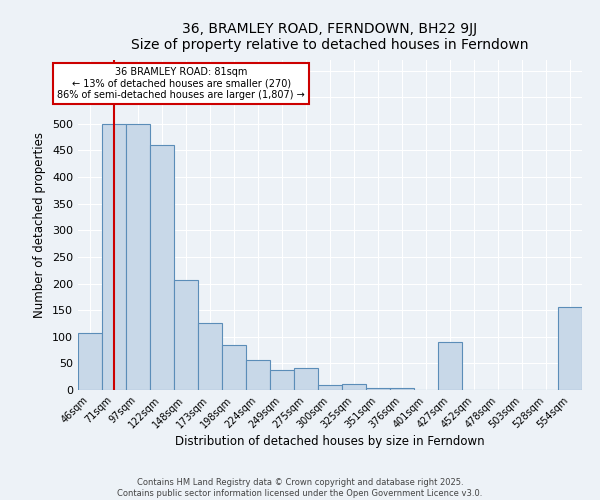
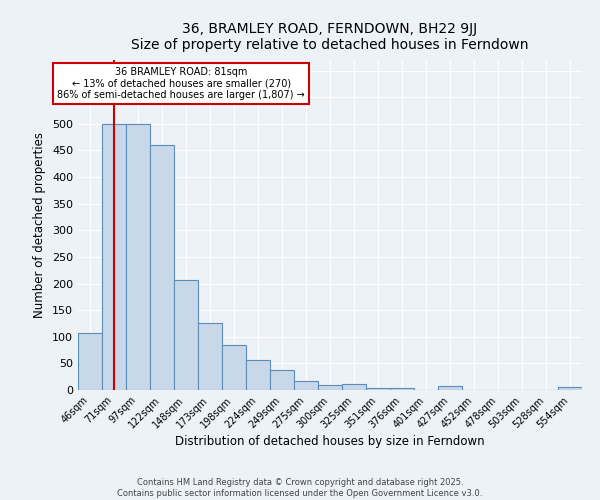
275sqm: 42 -> 16
427sqm: 90 -> 7
554sqm: 156 -> 6
